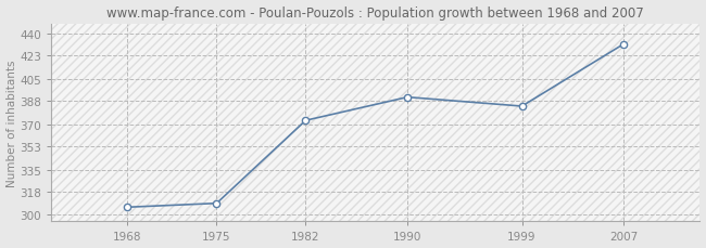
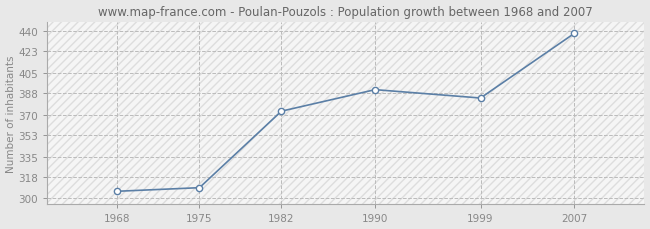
2007: 432 -> 438
